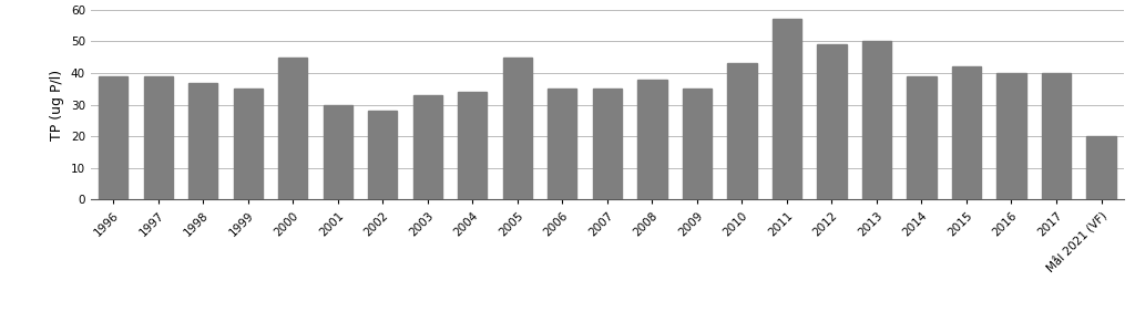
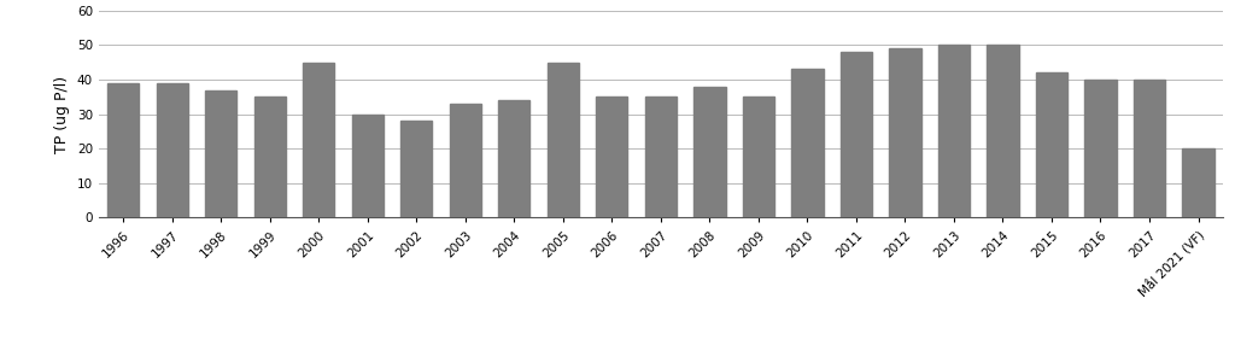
2011: 57 -> 48
2014: 39 -> 50
